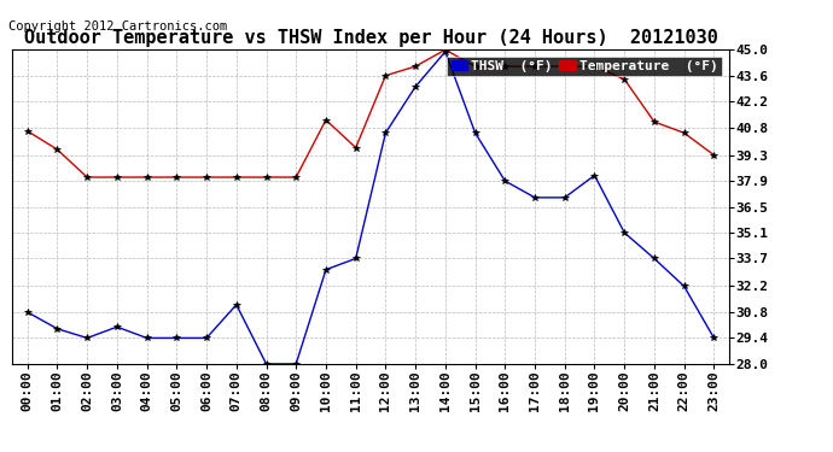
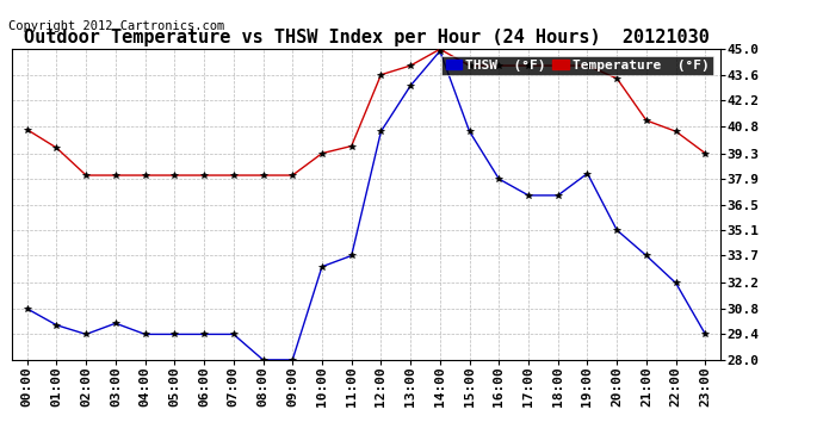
THSW (°F)/07:00: 31.2 -> 29.4
Temperature (°F)/10:00: 41.2 -> 39.3
